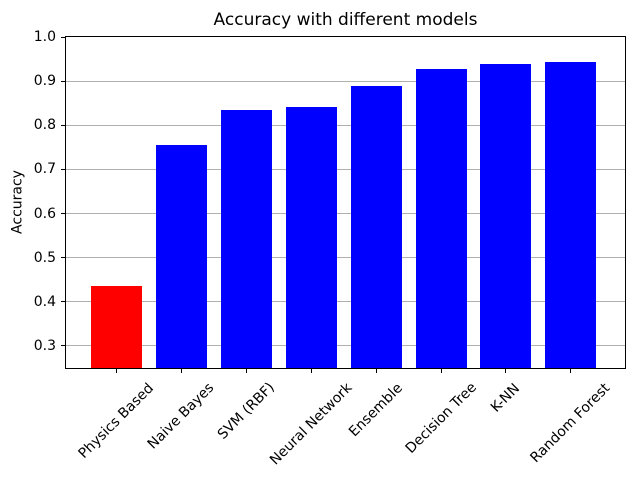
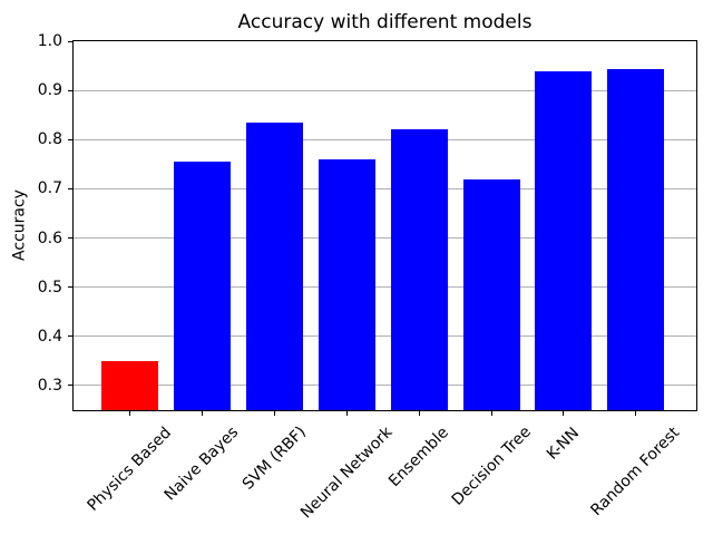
Physics Based: 0.43 -> 0.35
Neural Network: 0.84 -> 0.76
Ensemble: 0.89 -> 0.82
Decision Tree: 0.93 -> 0.72
